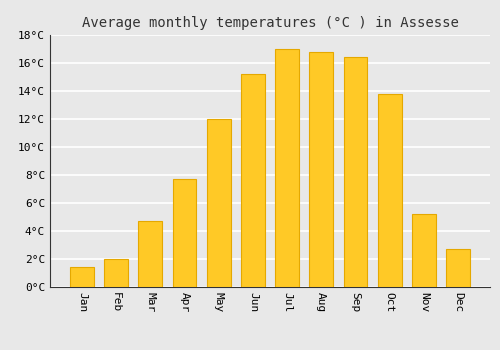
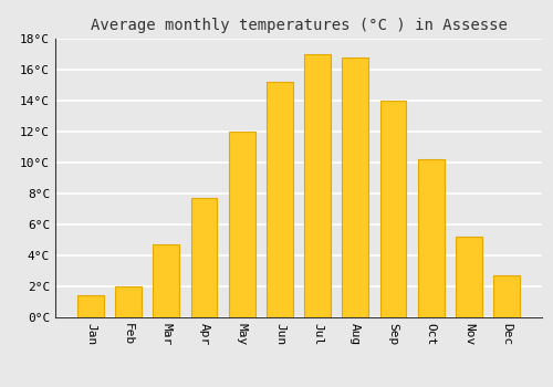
Sep: 16.4°C -> 14.0°C
Oct: 13.8°C -> 10.2°C
